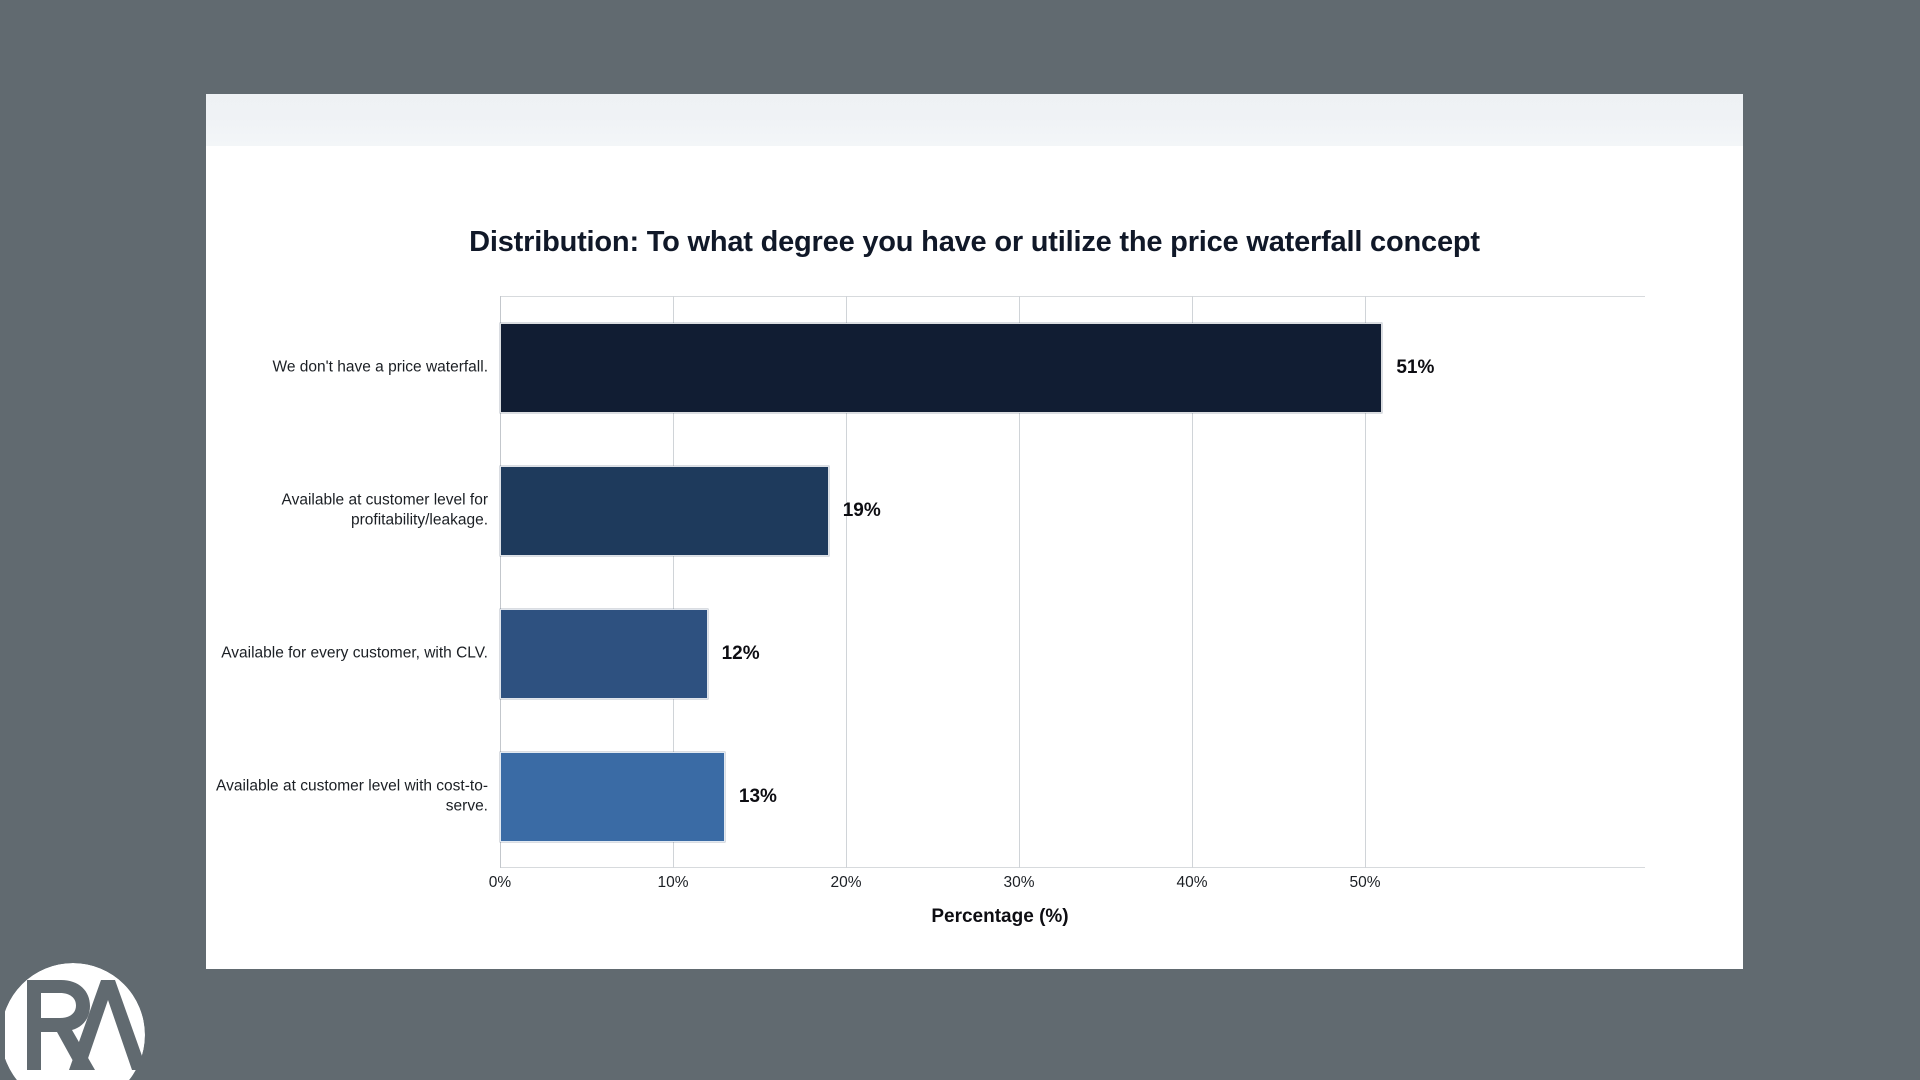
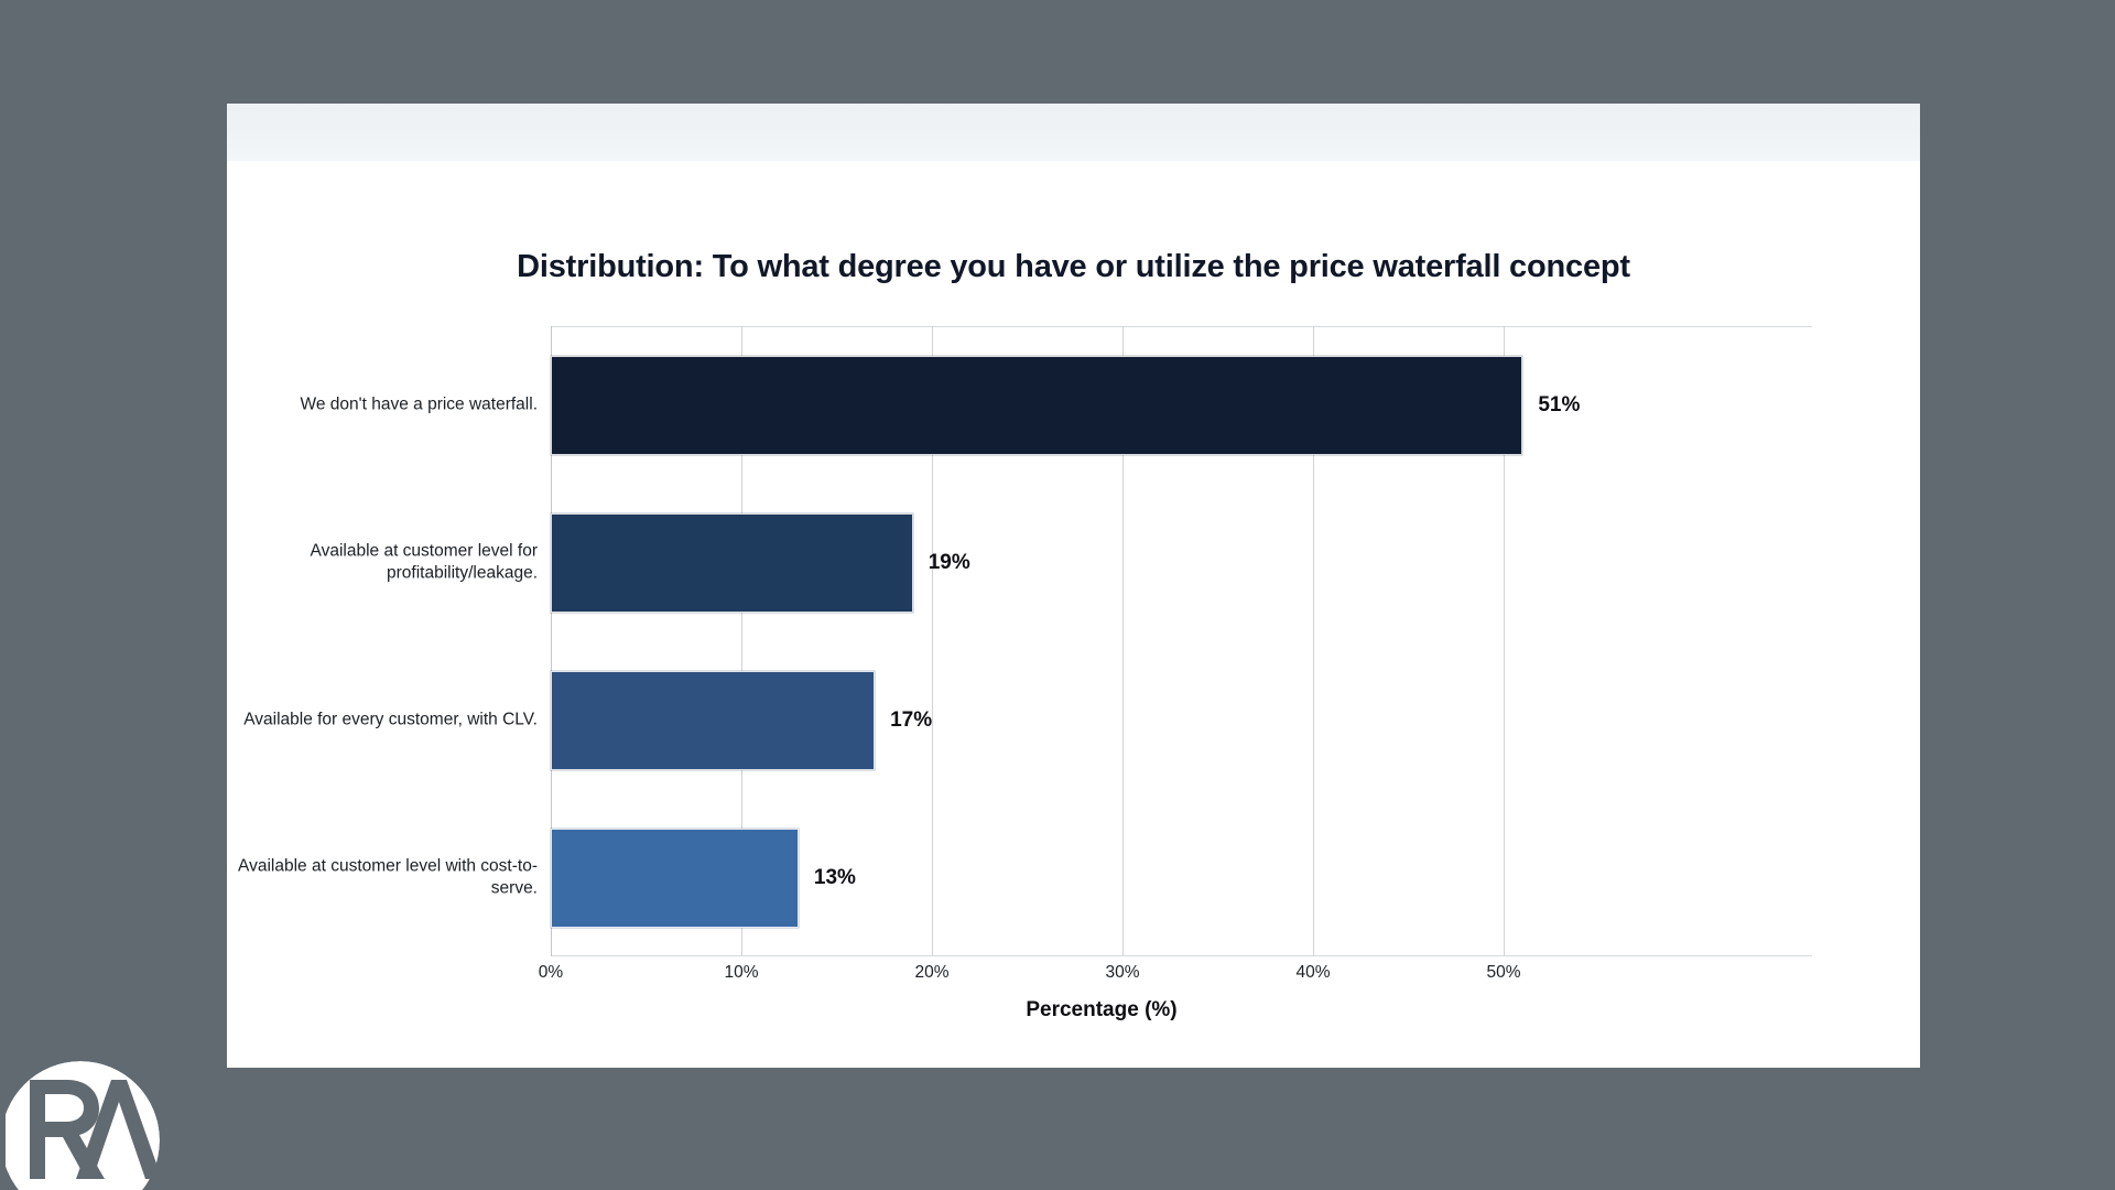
Available for every customer, with CLV.: 12% -> 17%
